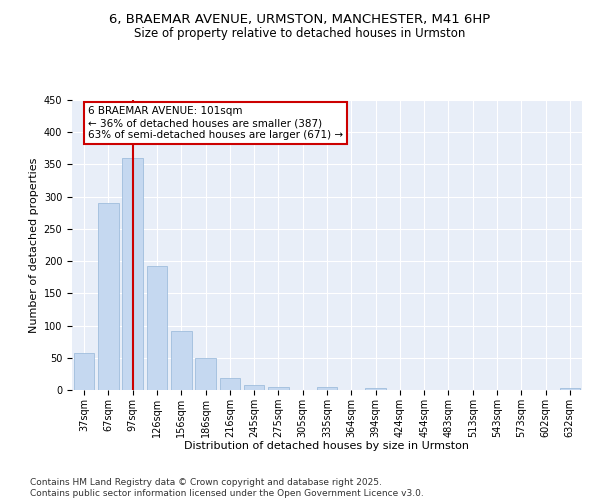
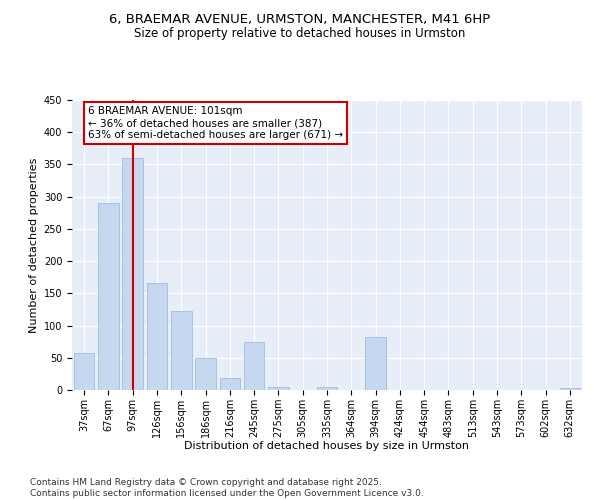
126sqm: 193 -> 166
156sqm: 91 -> 122
245sqm: 8 -> 74
394sqm: 3 -> 82
